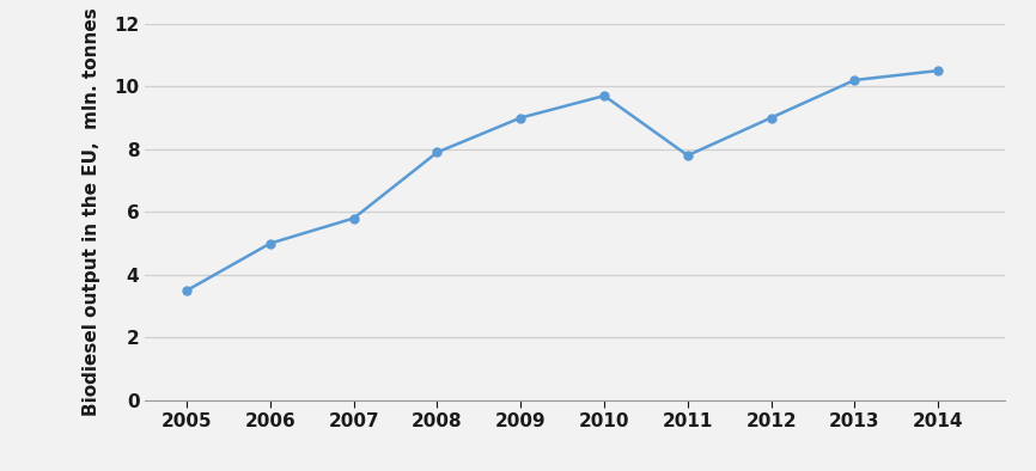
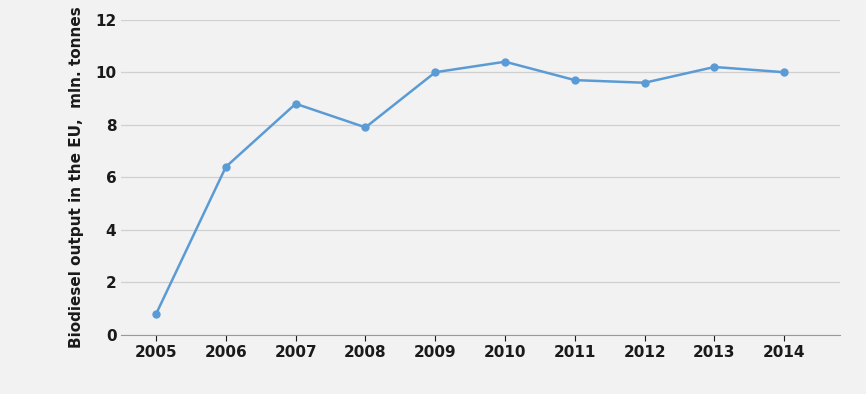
2005: 3.5 -> 0.8
2006: 5.0 -> 6.4
2007: 5.8 -> 8.8
2009: 9.0 -> 10.0
2010: 9.7 -> 10.4
2011: 7.8 -> 9.7
2012: 9.0 -> 9.6
2014: 10.5 -> 10.0
